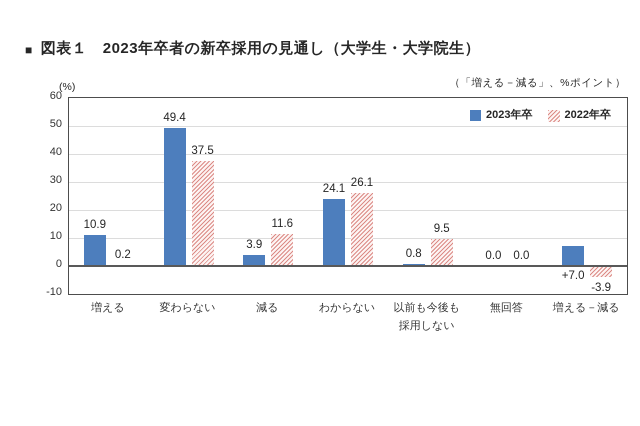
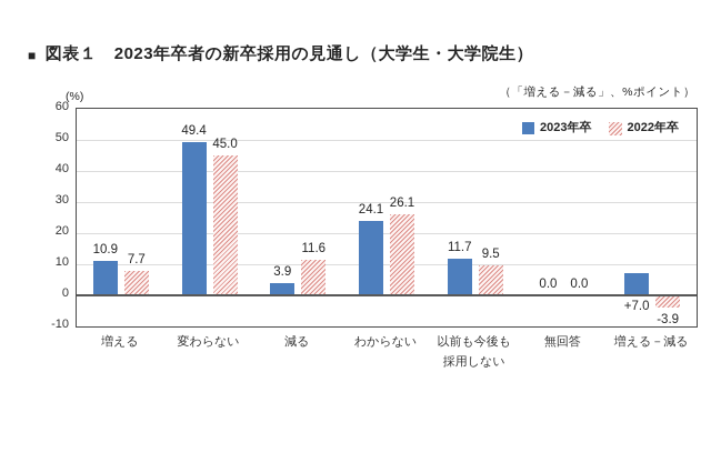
2022年卒/増える: 0.2 -> 7.7
2022年卒/変わらない: 37.5 -> 45.0
2023年卒/以前も今後も 採用しない: 0.8 -> 11.7
